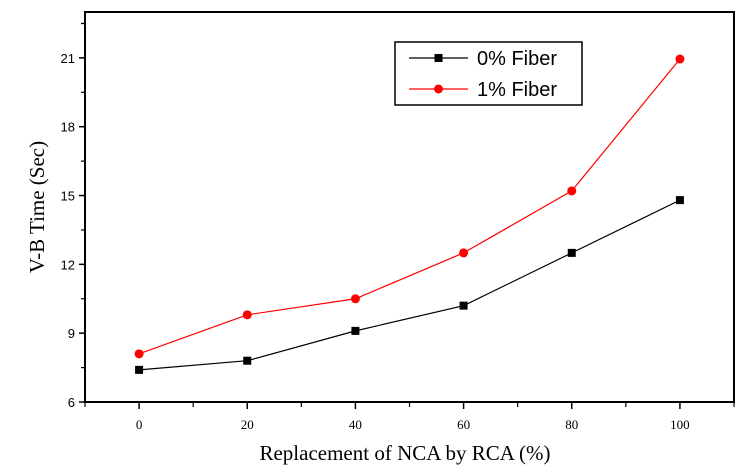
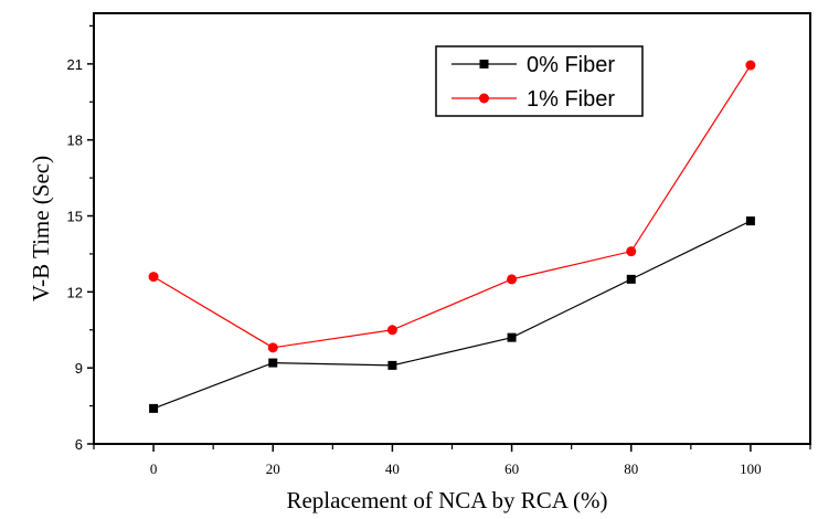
1% Fiber/0: 8.1 -> 12.6
0% Fiber/20: 7.8 -> 9.2
1% Fiber/80: 15.2 -> 13.6
